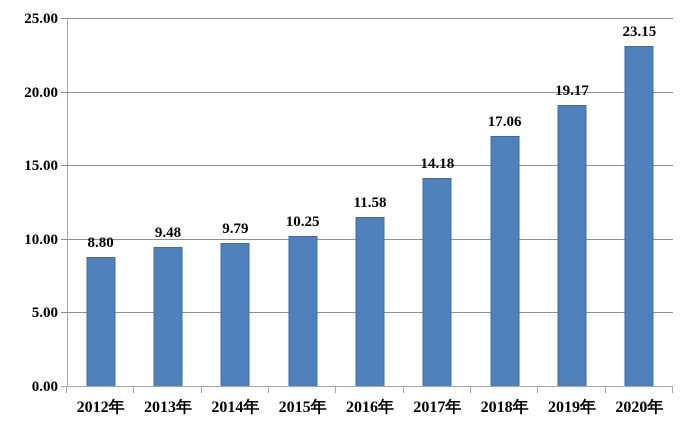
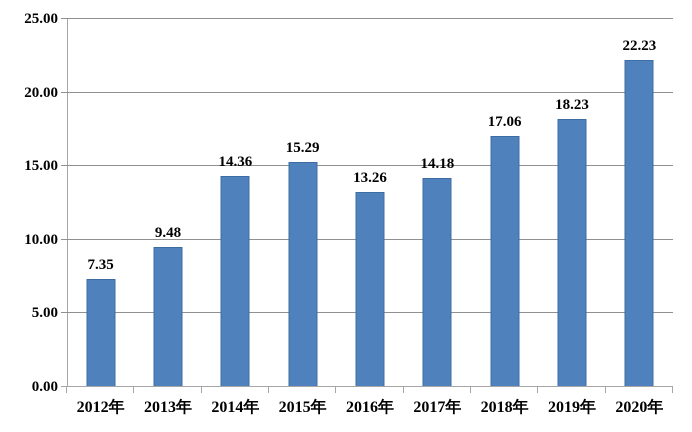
2012年: 8.80 -> 7.35
2014年: 9.79 -> 14.36
2015年: 10.25 -> 15.29
2016年: 11.58 -> 13.26
2019年: 19.17 -> 18.23
2020年: 23.15 -> 22.23
